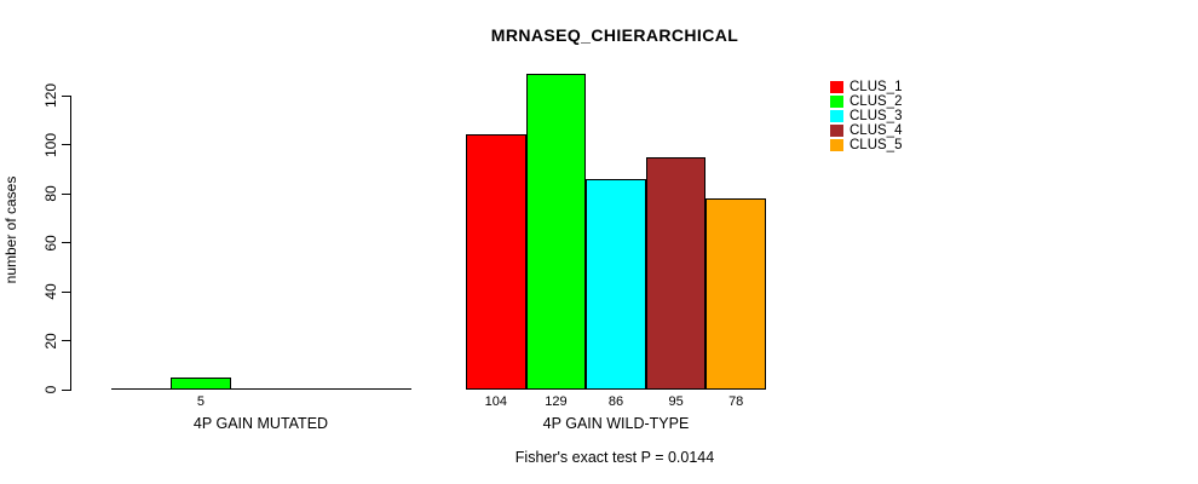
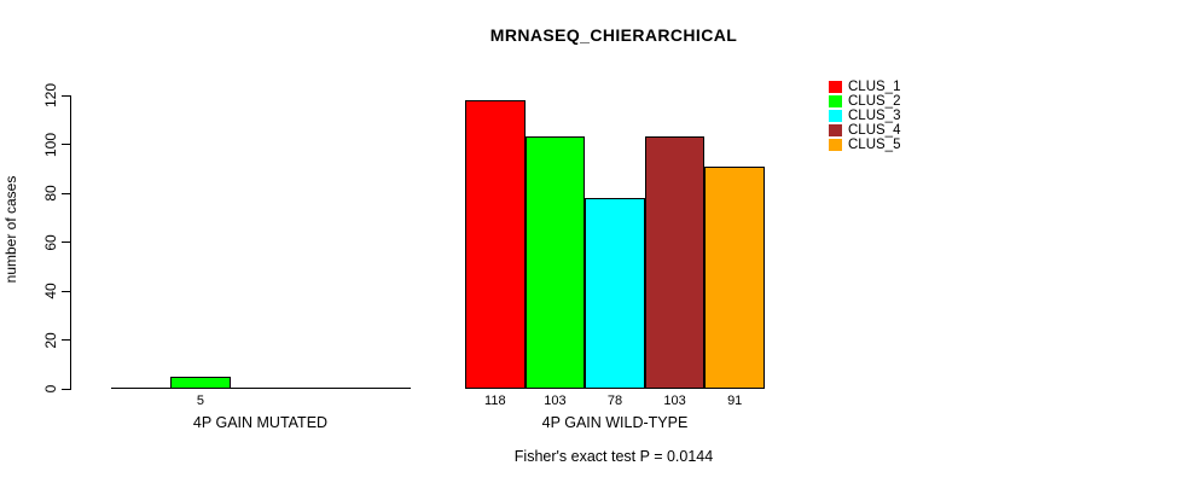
CLUS_1/4P GAIN WILD-TYPE: 104 -> 118
CLUS_2/4P GAIN WILD-TYPE: 129 -> 103
CLUS_3/4P GAIN WILD-TYPE: 86 -> 78
CLUS_4/4P GAIN WILD-TYPE: 95 -> 103
CLUS_5/4P GAIN WILD-TYPE: 78 -> 91
